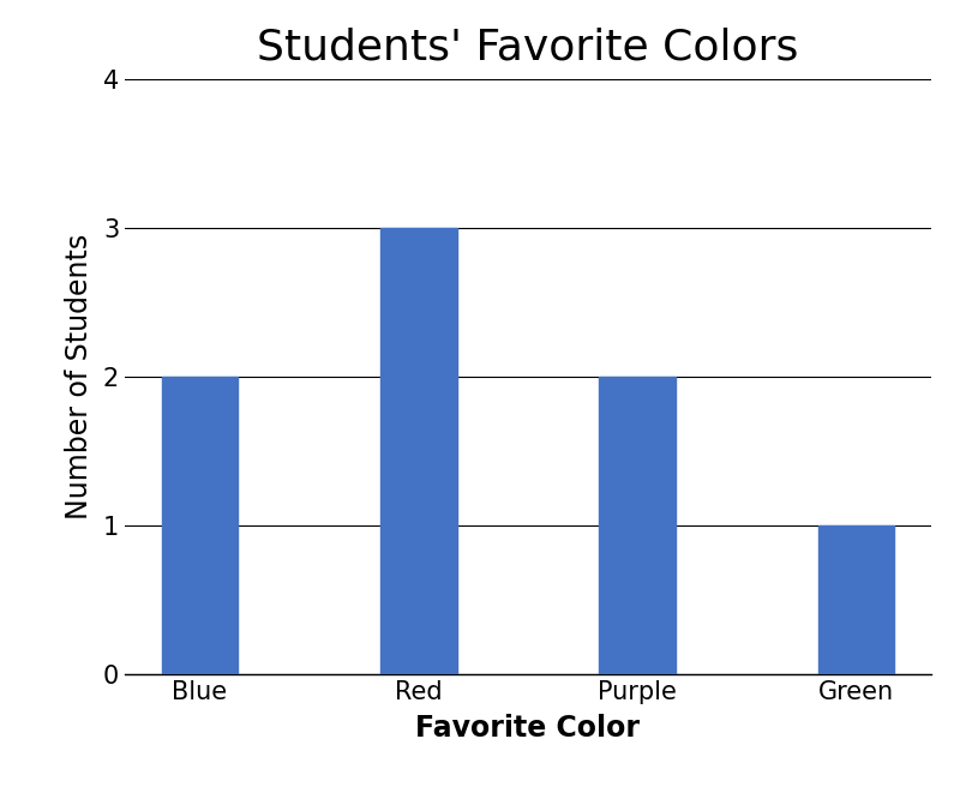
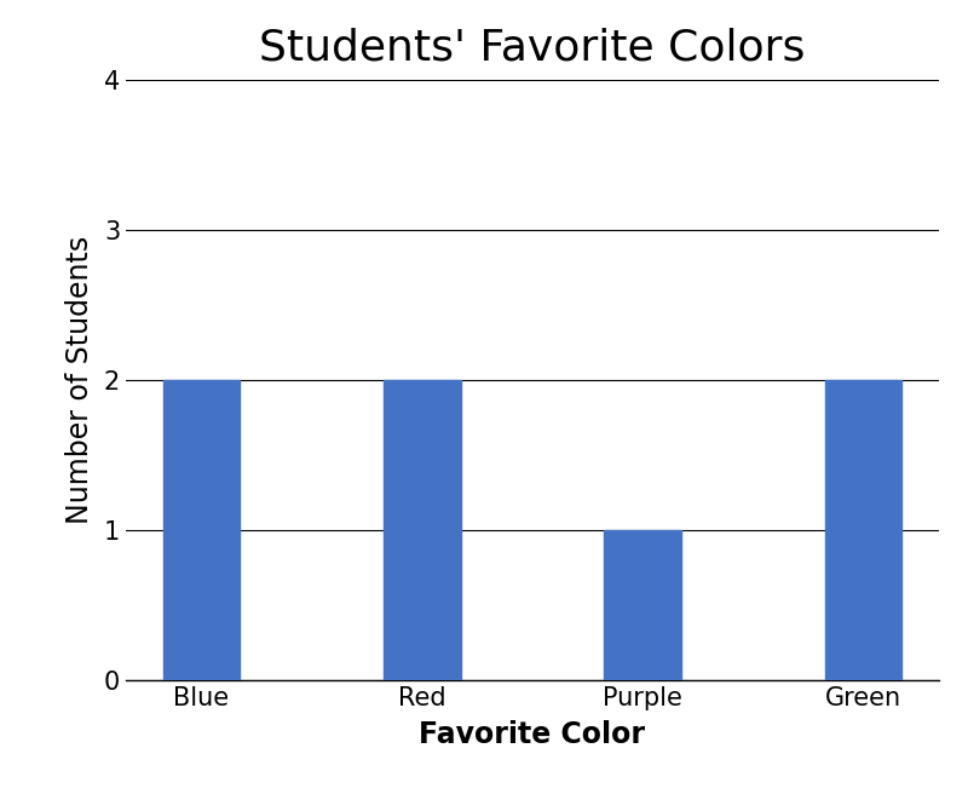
Red: 3 -> 2
Purple: 2 -> 1
Green: 1 -> 2
